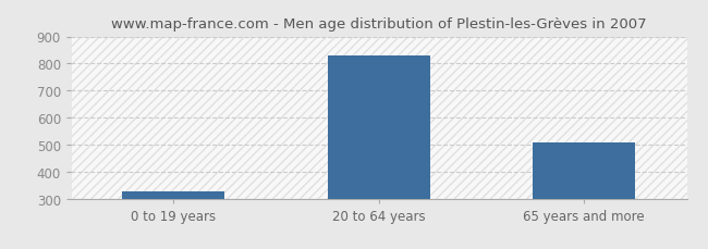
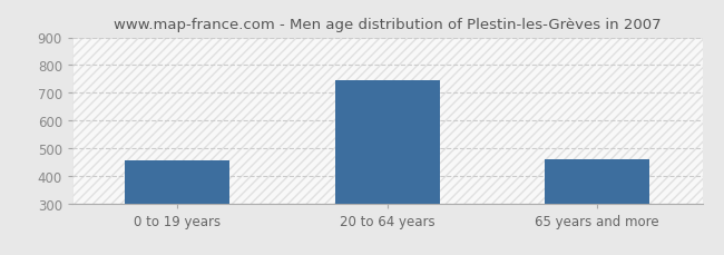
0 to 19 years: 330 -> 455
20 to 64 years: 829 -> 745
65 years and more: 510 -> 460
